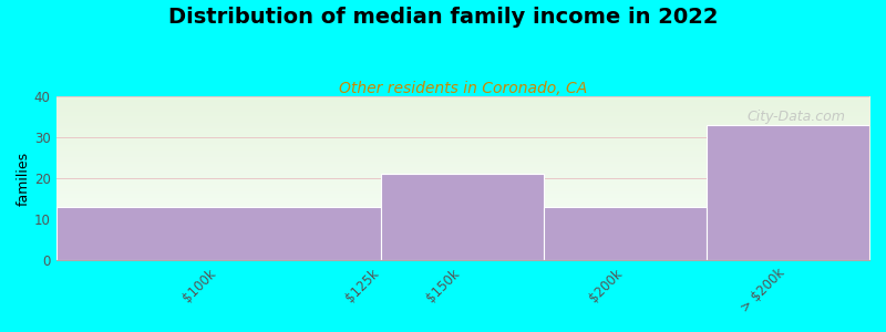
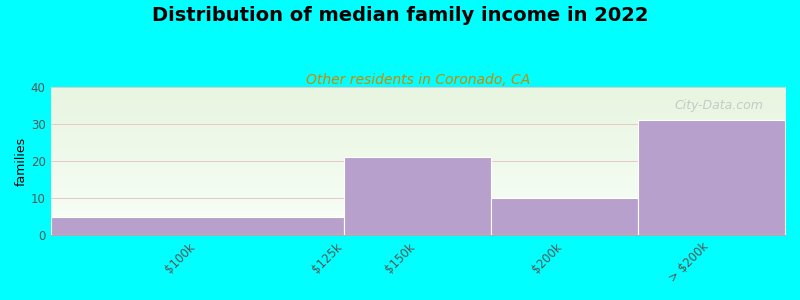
$100k: 13 -> 5
$200k: 13 -> 10
> $200k: 33 -> 31
